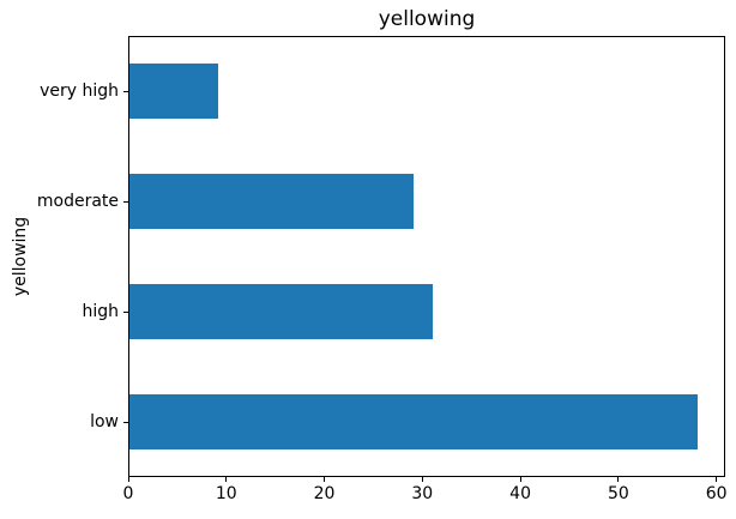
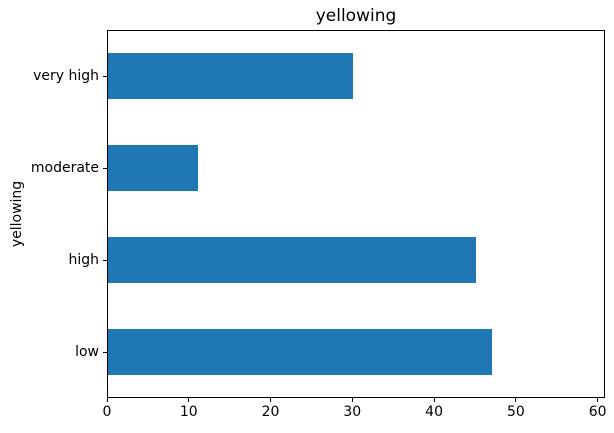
very high: 9 -> 30
moderate: 29 -> 11
high: 31 -> 45
low: 58 -> 47
